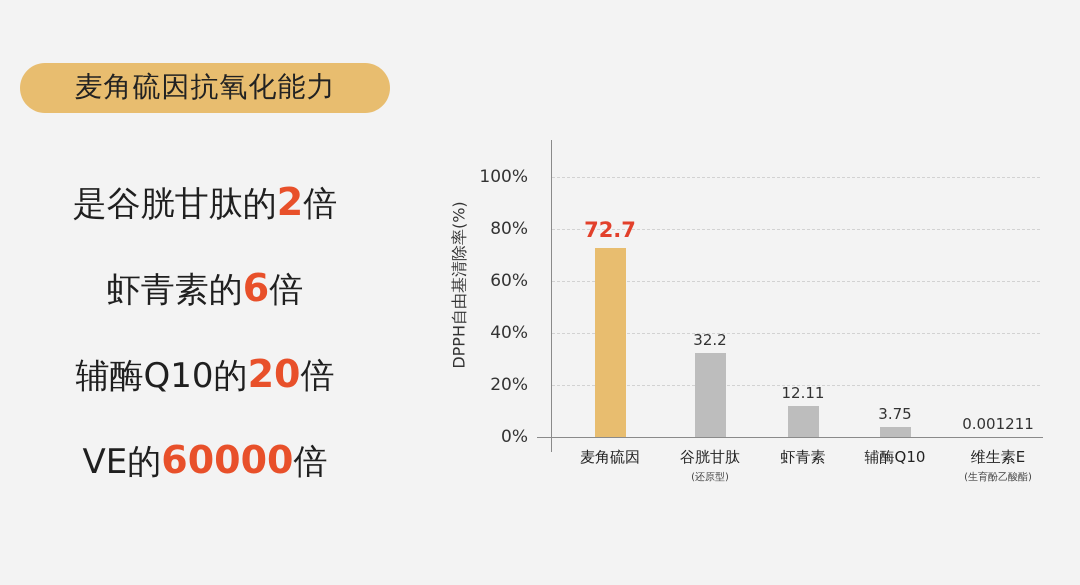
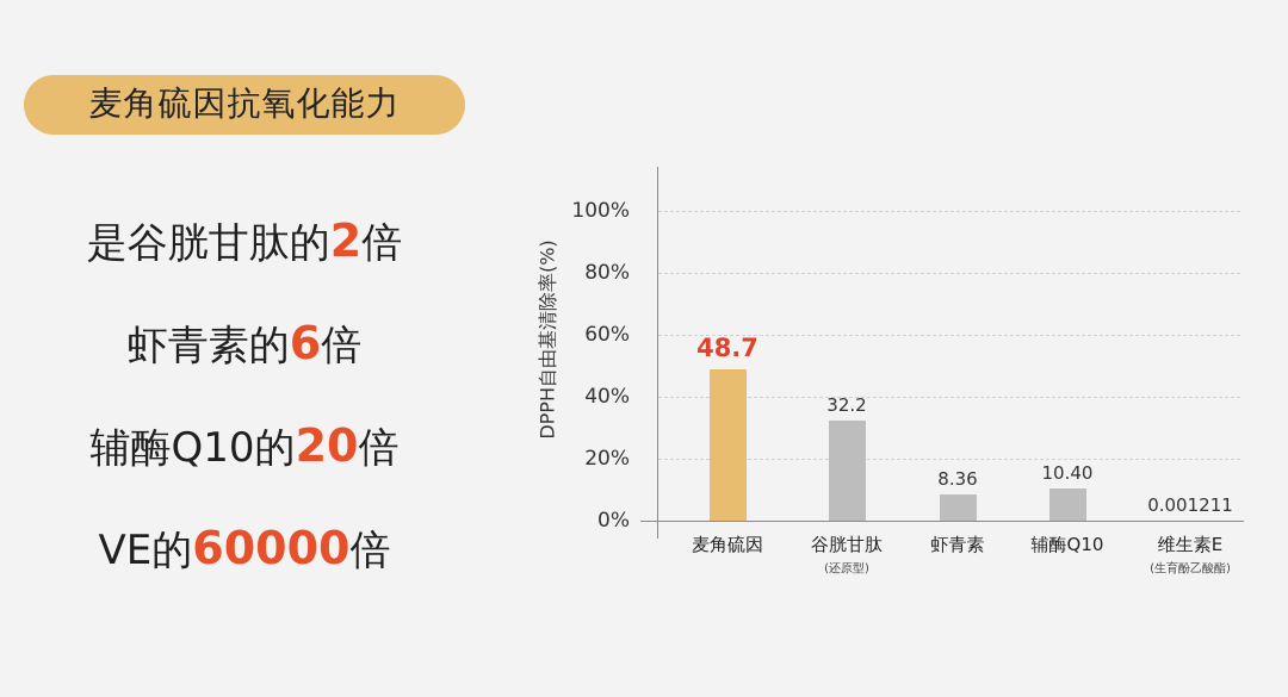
麦角硫因: 72.7 -> 48.7
虾青素: 12.11 -> 8.36
辅酶Q10: 3.75 -> 10.40
